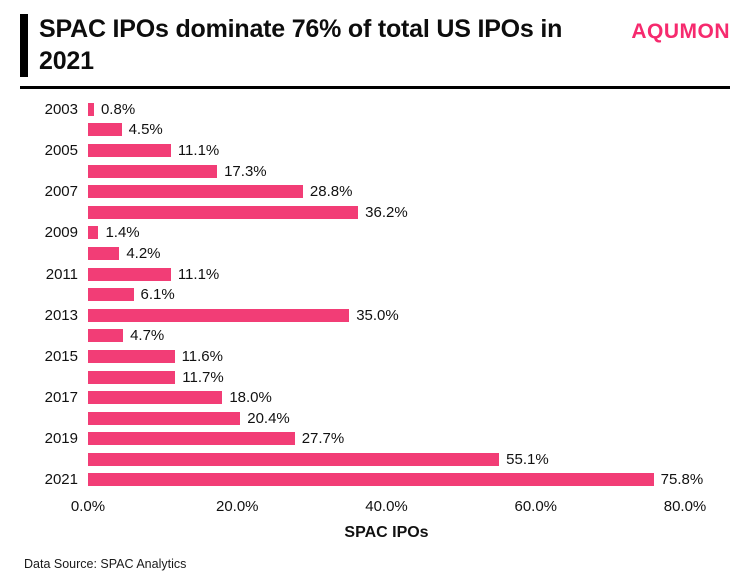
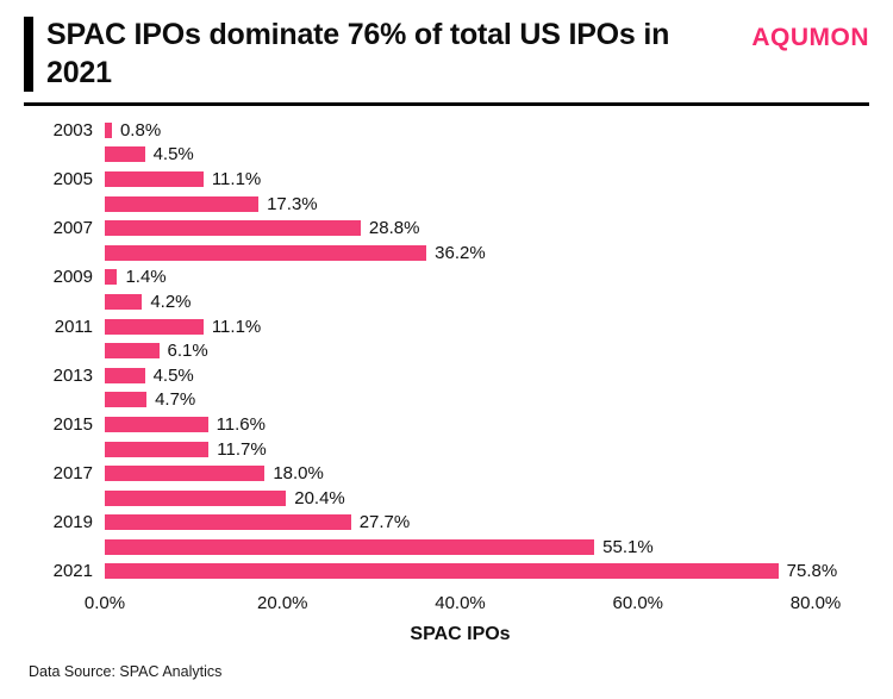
2013: 35.0% -> 4.5%
